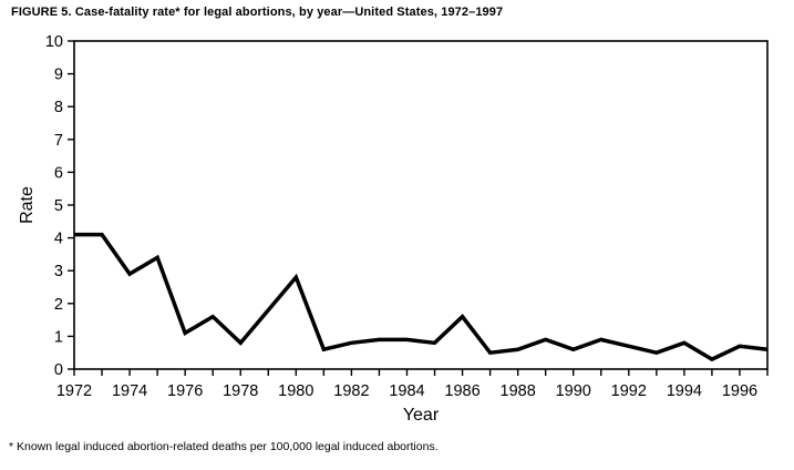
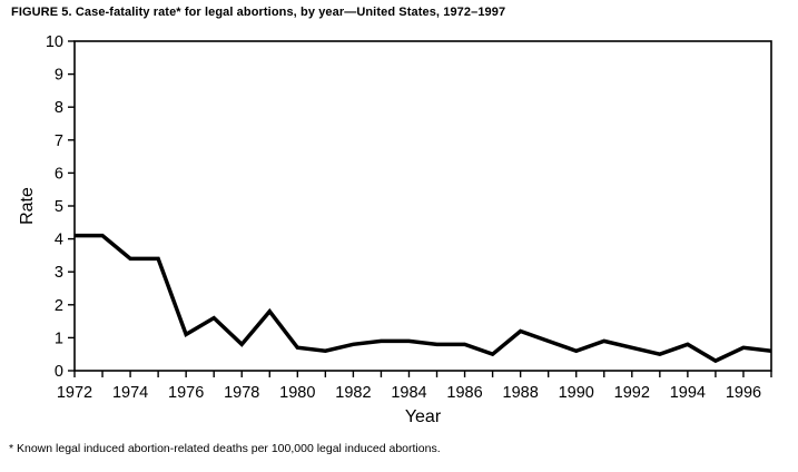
1974: 2.9 -> 3.4
1980: 2.8 -> 0.7
1986: 1.6 -> 0.8
1988: 0.6 -> 1.2
